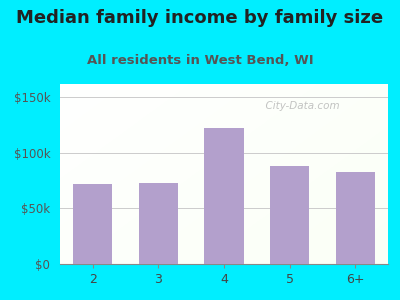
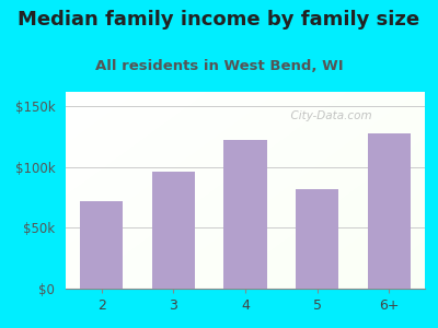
3: $73k -> $96k
5: $88k -> $82k
6+: $83k -> $128k
